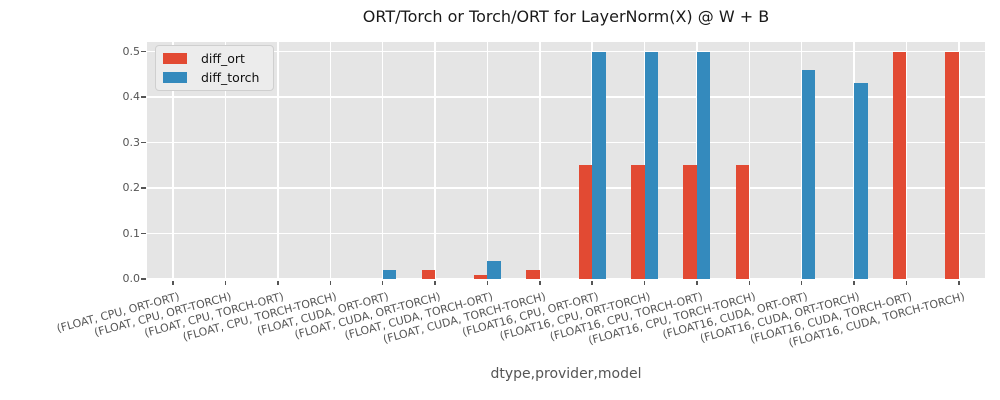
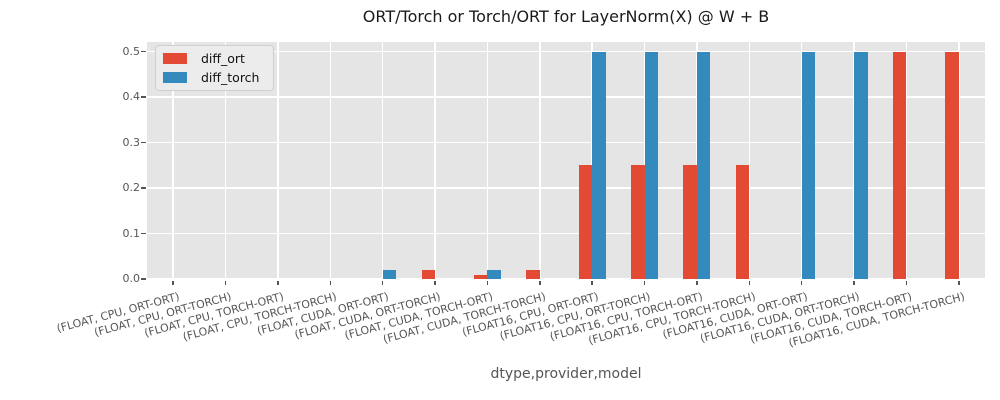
diff_torch/(FLOAT, CUDA, TORCH-ORT): 0.04 -> 0.02
diff_torch/(FLOAT16, CUDA, ORT-ORT): 0.46 -> 0.50
diff_torch/(FLOAT16, CUDA, ORT-TORCH): 0.43 -> 0.50
